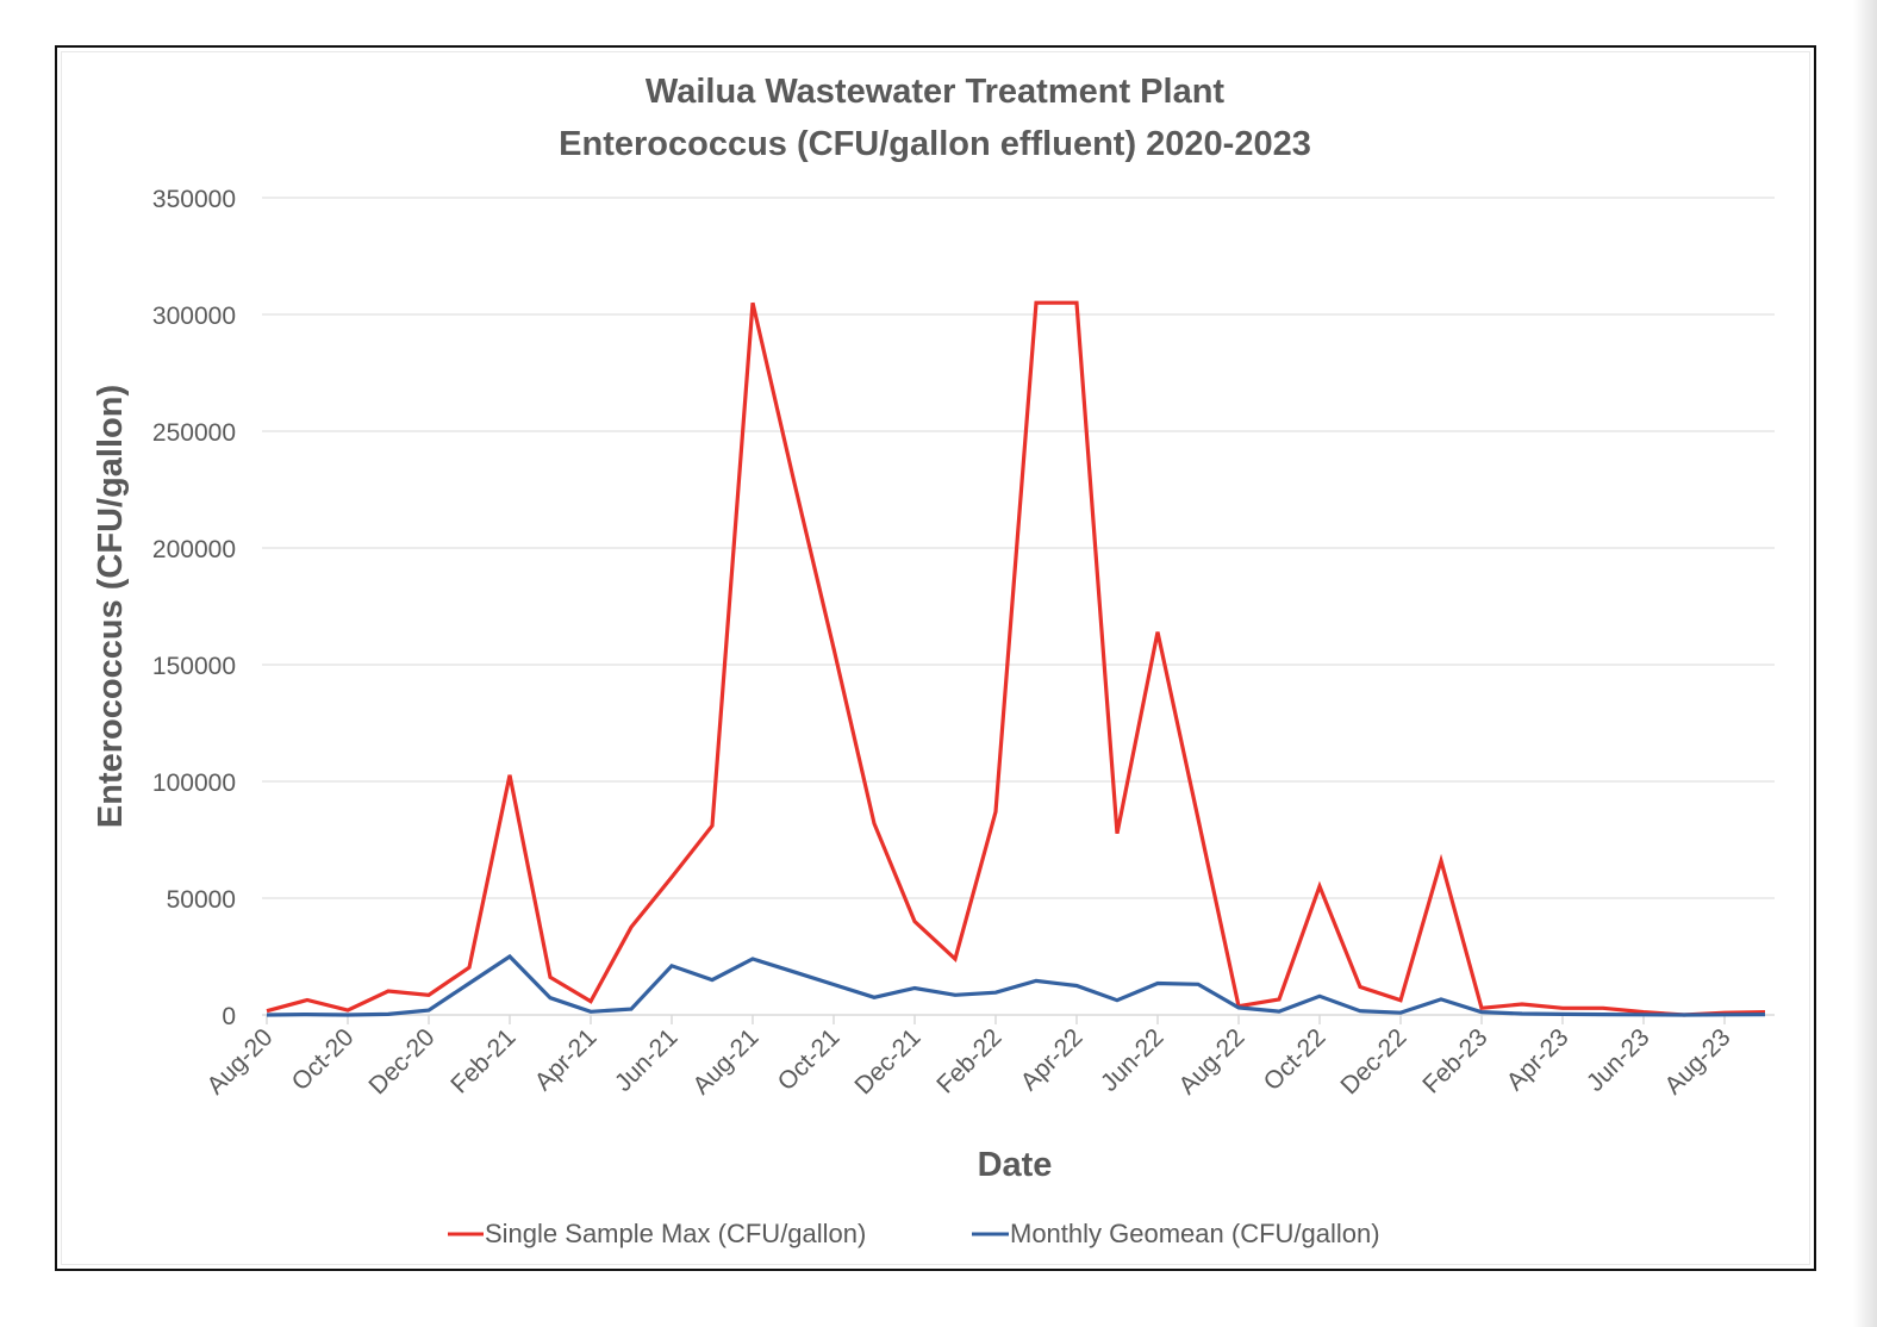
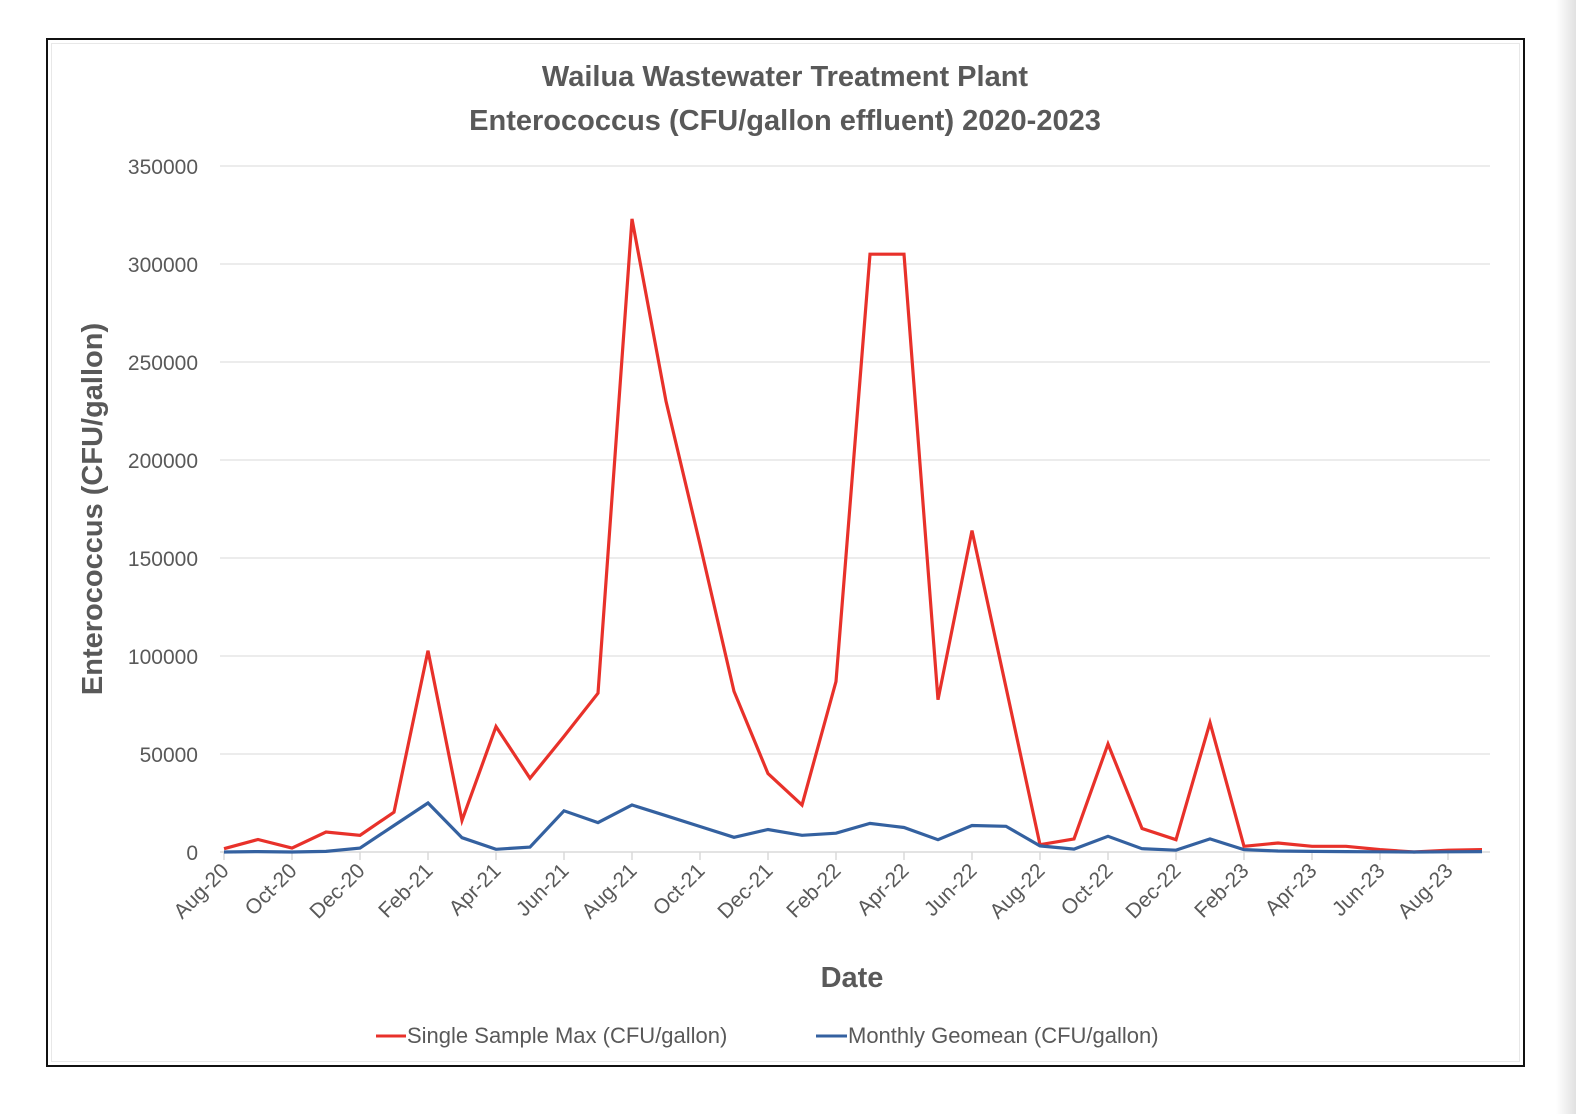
Single Sample Max (CFU/gallon)/Apr-21: 6000 -> 64000
Single Sample Max (CFU/gallon)/Aug-21: 305000 -> 323000
